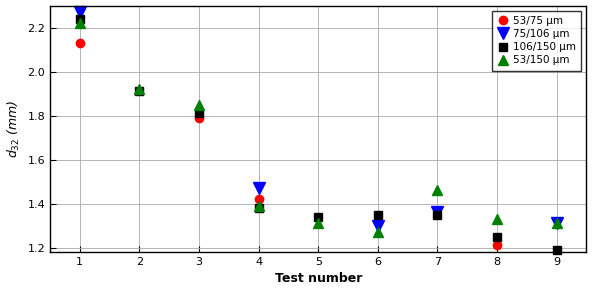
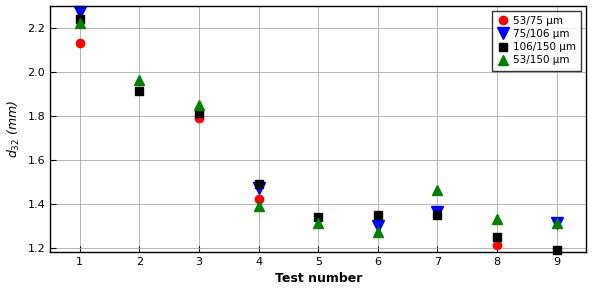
53/150 μm/2: 1.92 -> 1.96
106/150 μm/4: 1.38 -> 1.49
